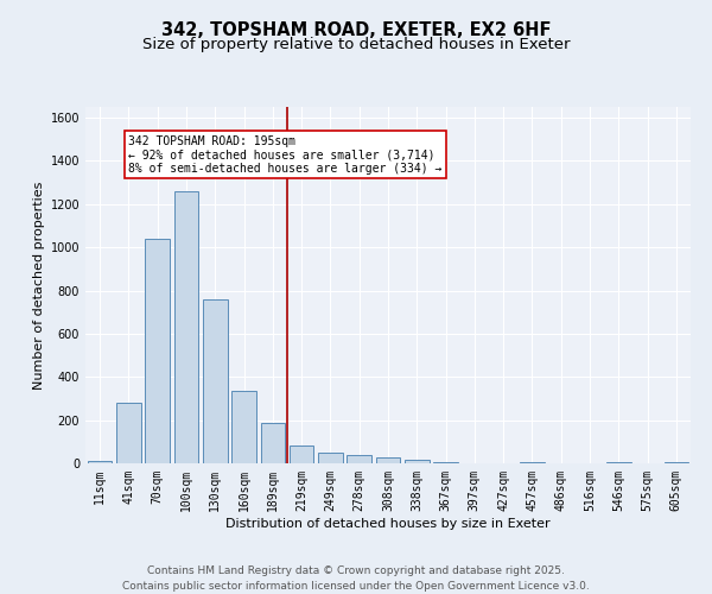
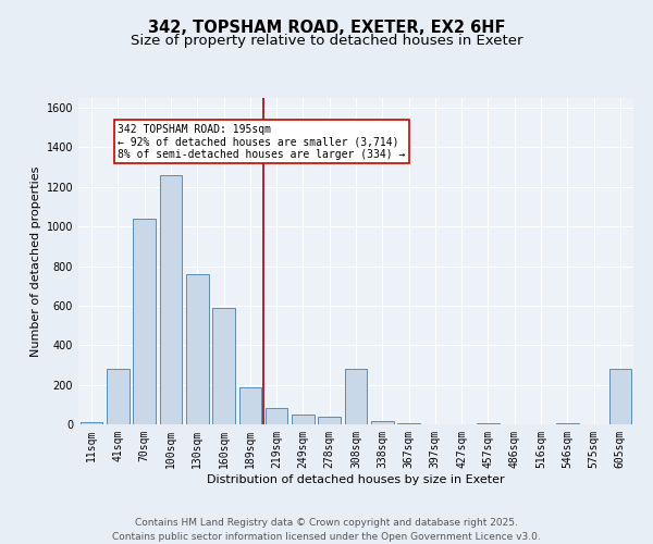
160sqm: 340 -> 590
308sqm: 20 -> 280
605sqm: 0 -> 280
